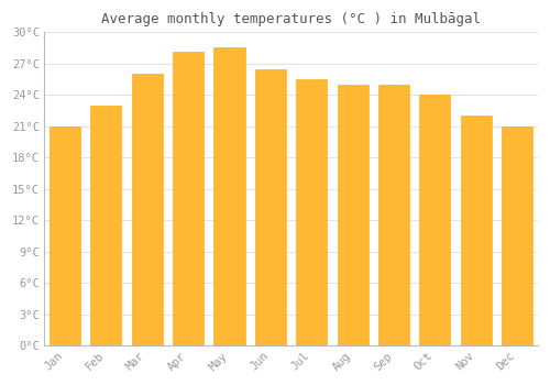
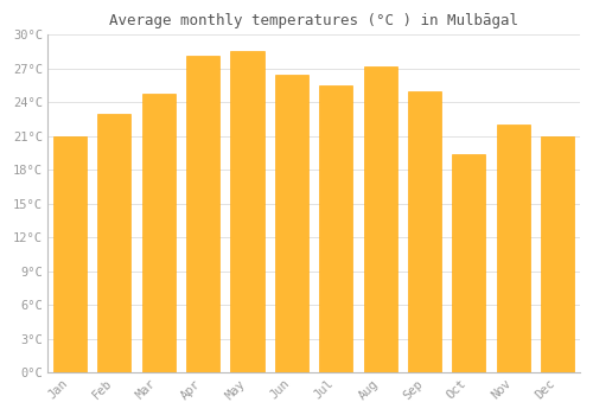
Mar: 26.0°C -> 24.8°C
Aug: 25.0°C -> 27.2°C
Oct: 24.0°C -> 19.4°C
